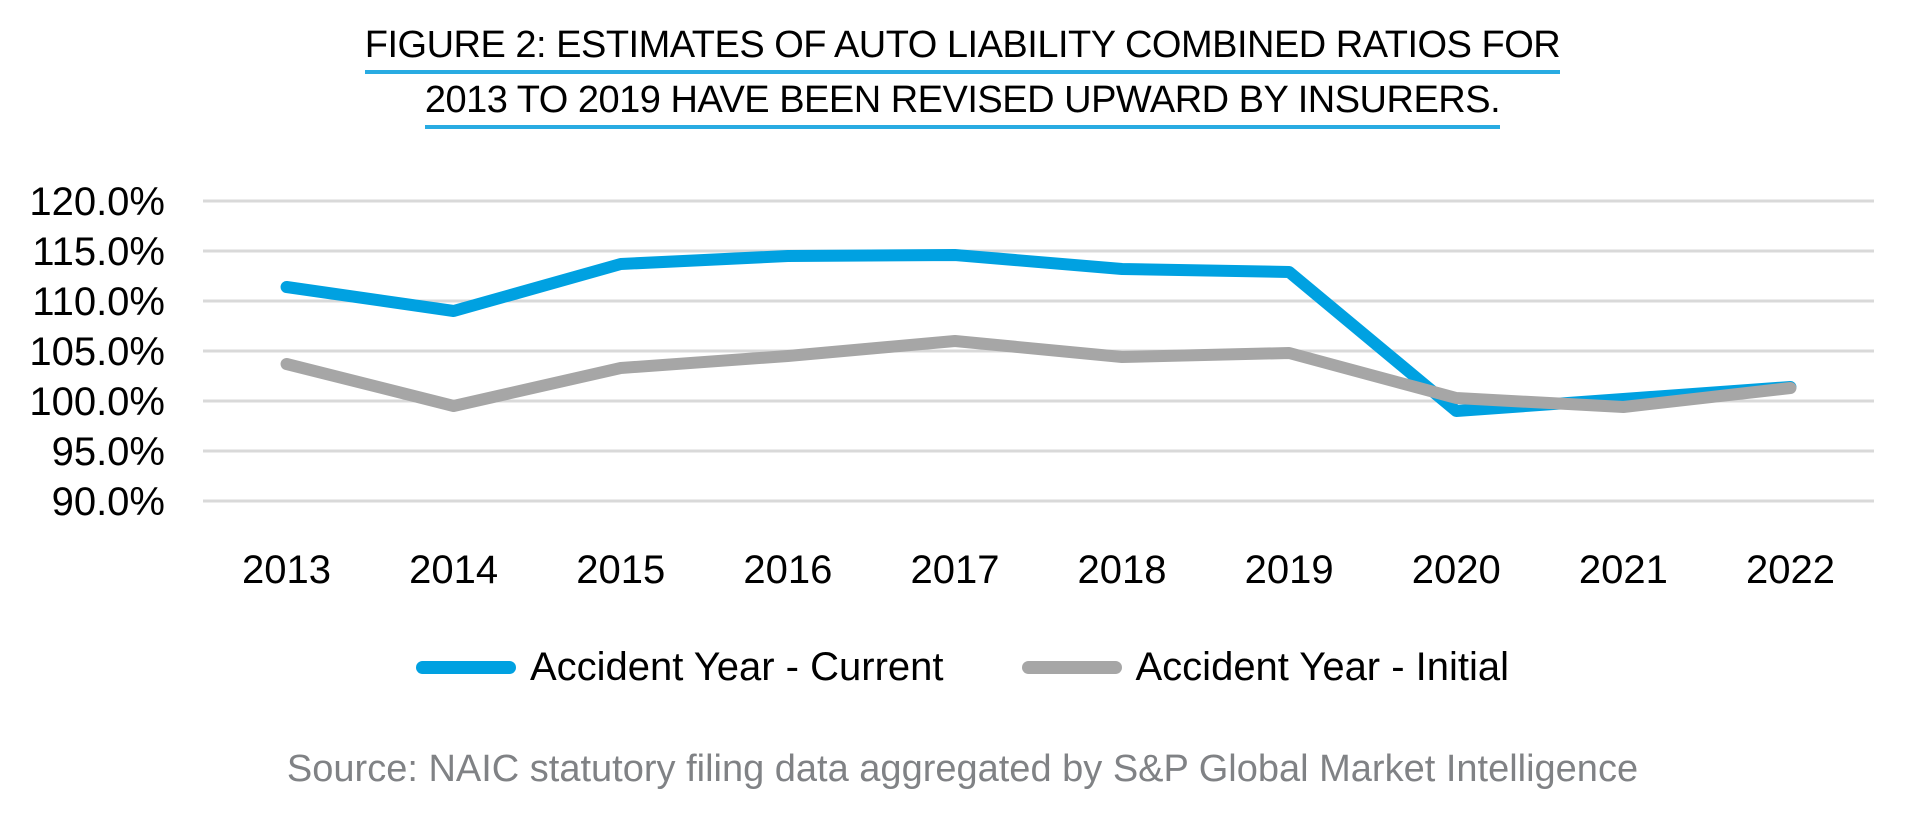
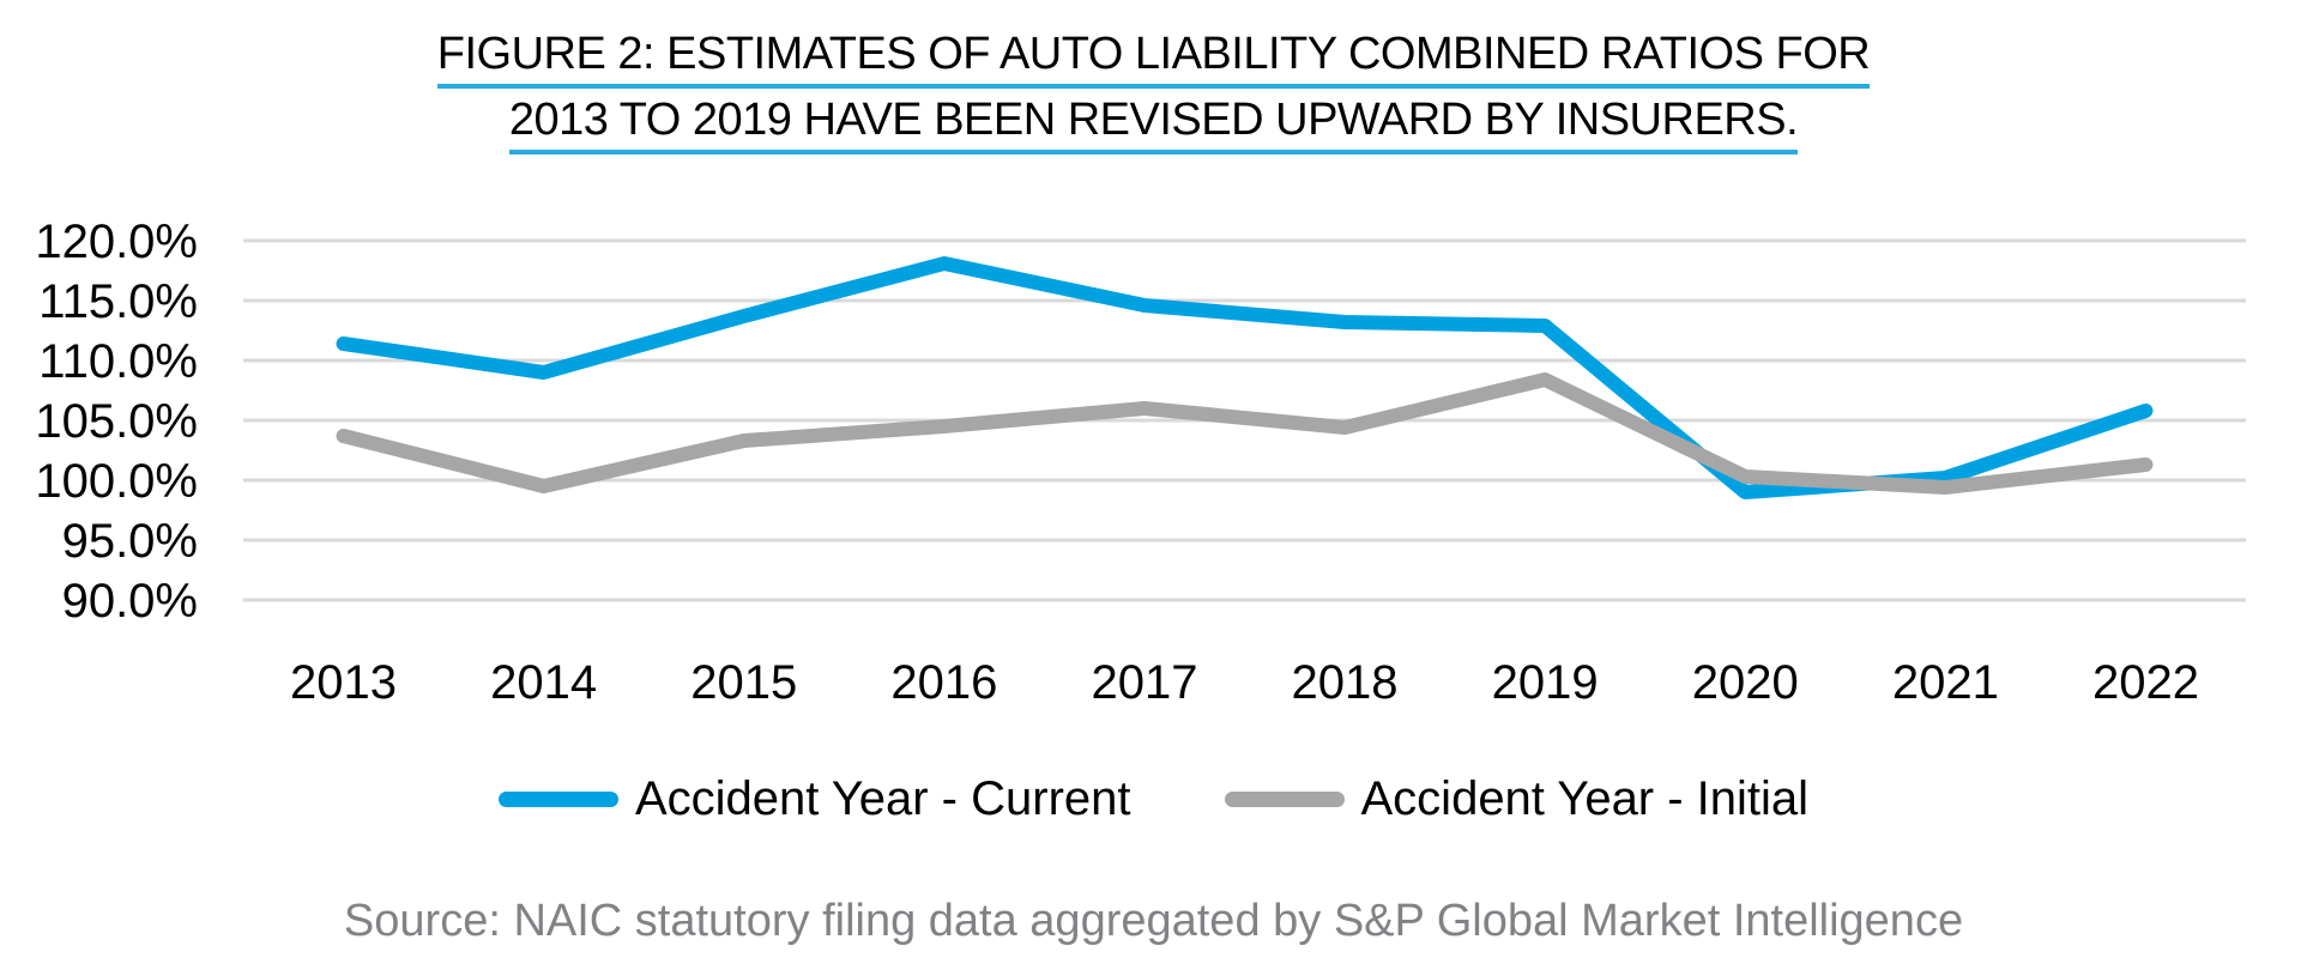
Accident Year - Current/2016: 114.5% -> 118.1%
Accident Year - Initial/2019: 104.8% -> 108.4%
Accident Year - Current/2022: 101.4% -> 105.8%
